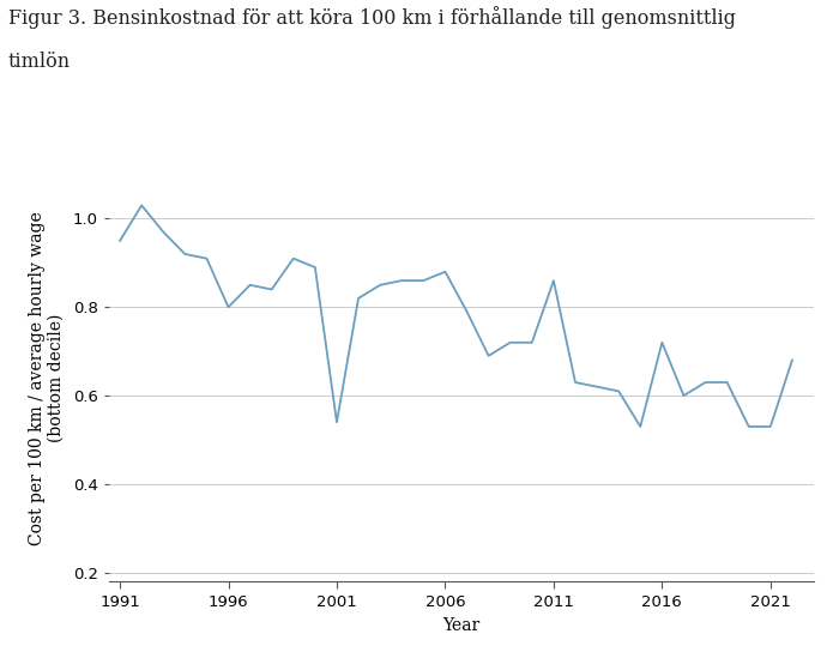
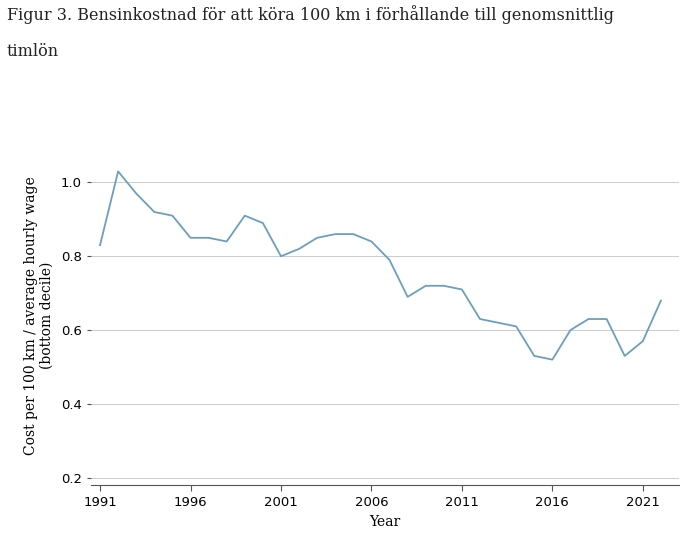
1991: 0.95 -> 0.83
1996: 0.80 -> 0.85
2001: 0.54 -> 0.80
2006: 0.88 -> 0.84
2011: 0.86 -> 0.71
2016: 0.72 -> 0.52
2021: 0.53 -> 0.57
